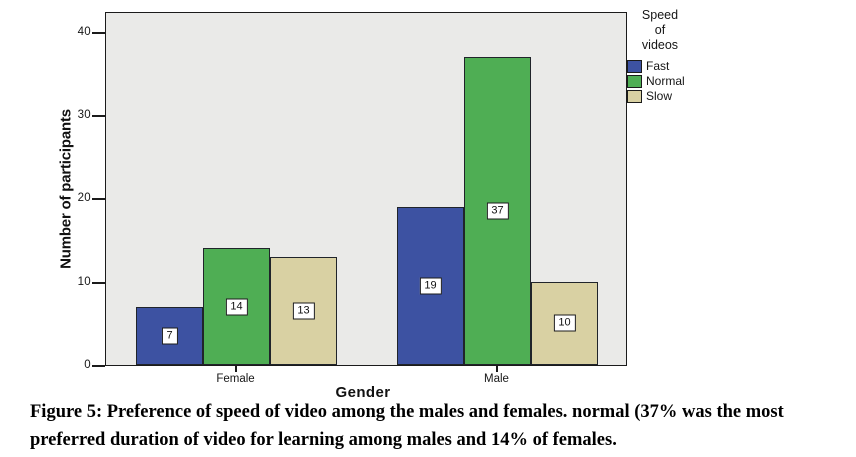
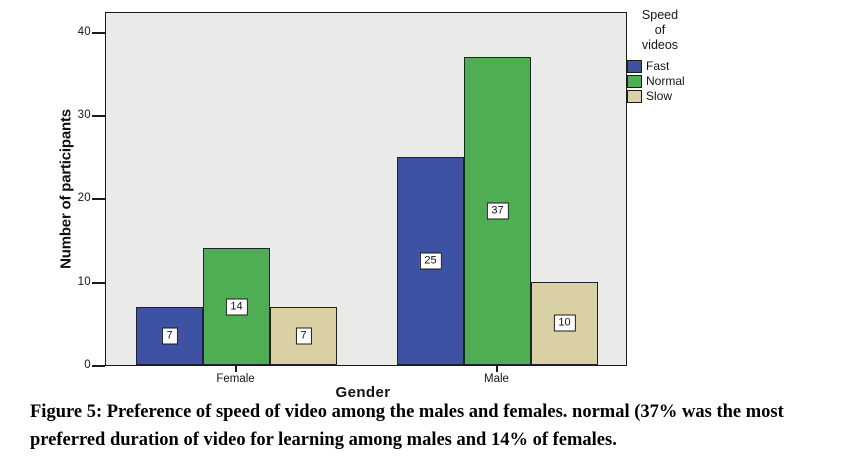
Slow/Female: 13 -> 7
Fast/Male: 19 -> 25
